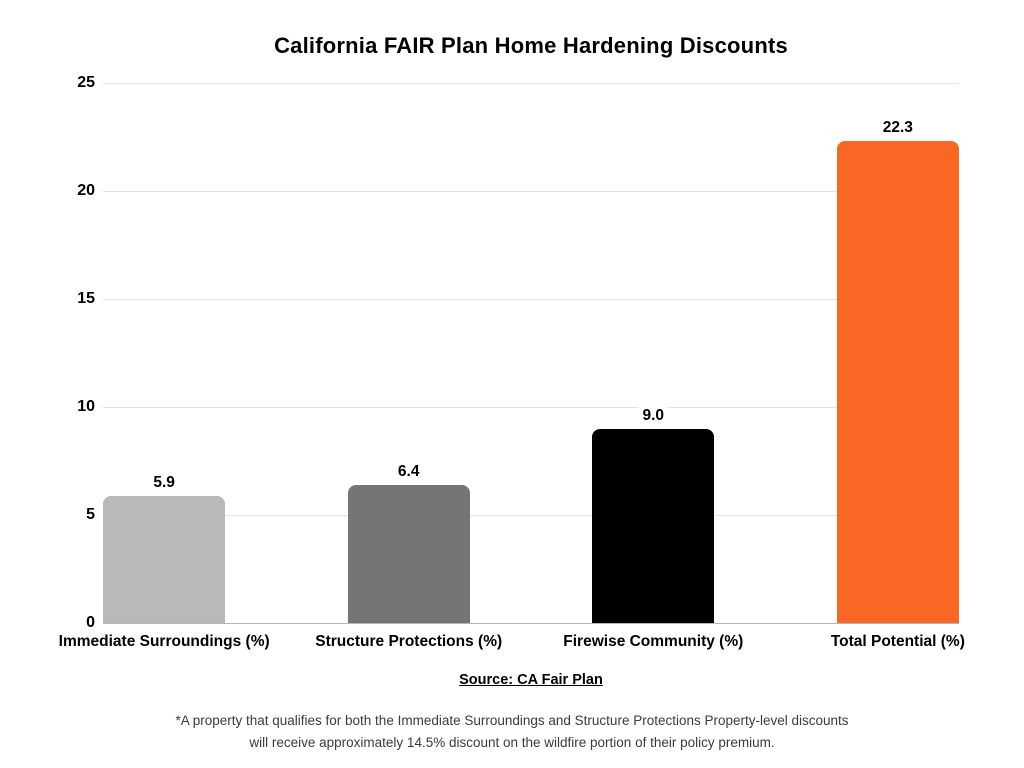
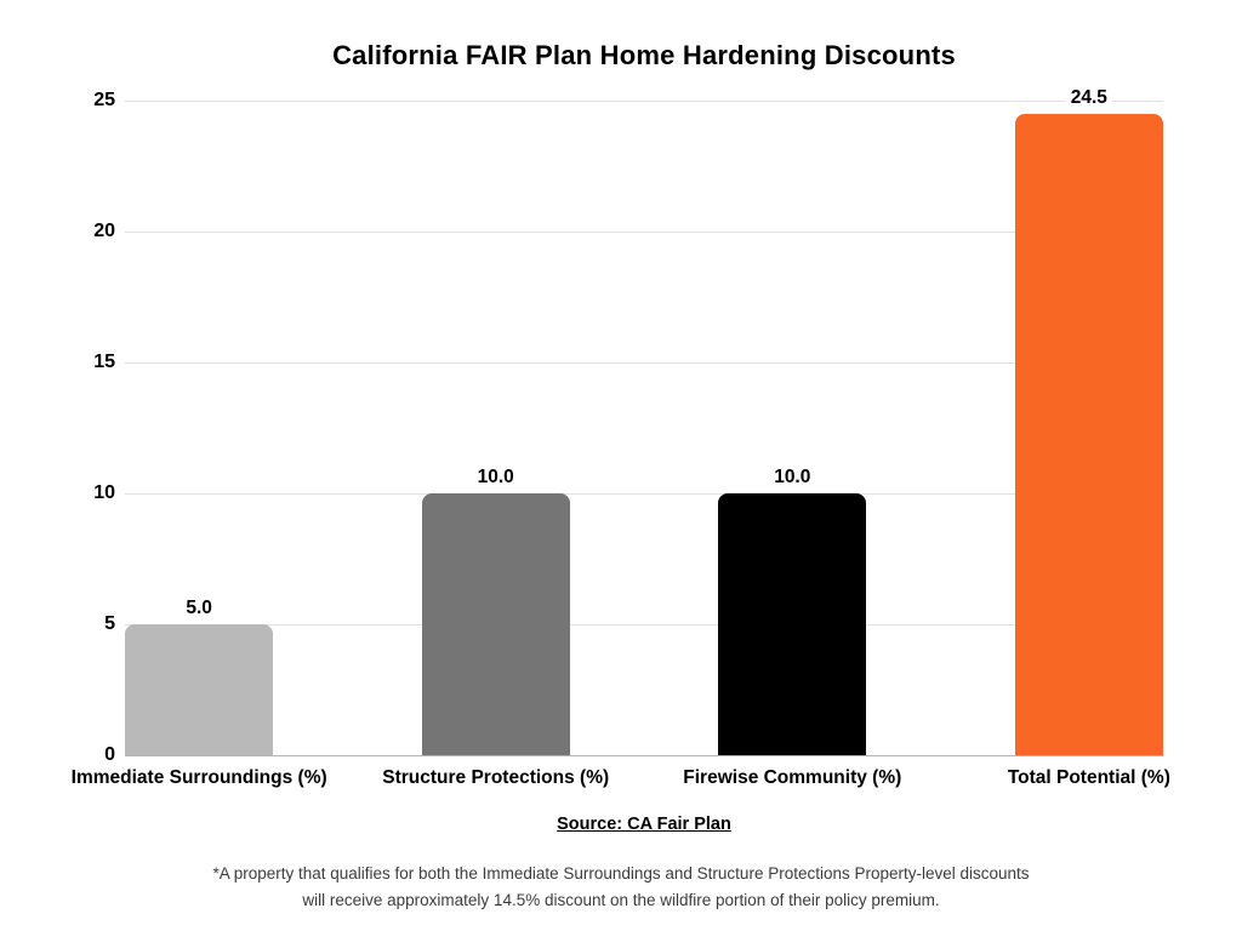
Immediate Surroundings (%): 5.9 -> 5.0
Structure Protections (%): 6.4 -> 10.0
Firewise Community (%): 9.0 -> 10.0
Total Potential (%): 22.3 -> 24.5
